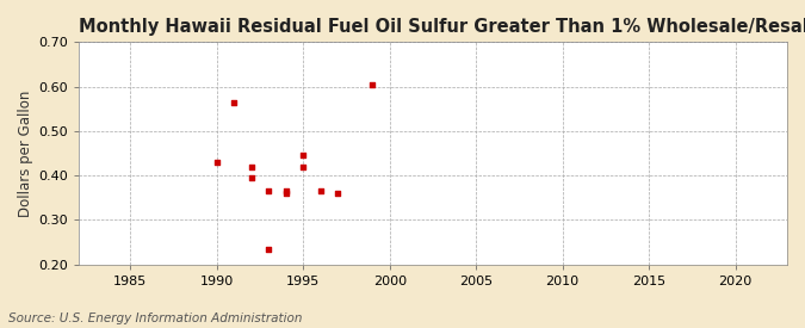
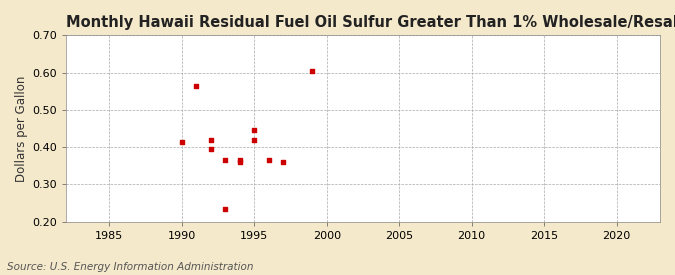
1990: 0.430 -> 0.415
